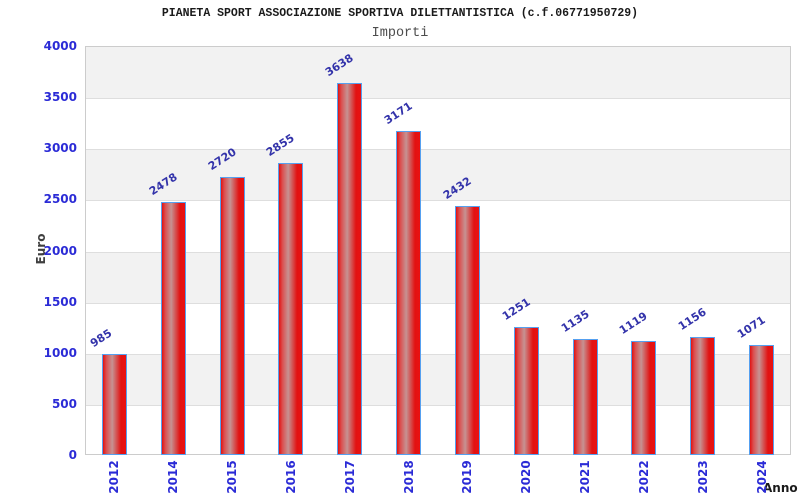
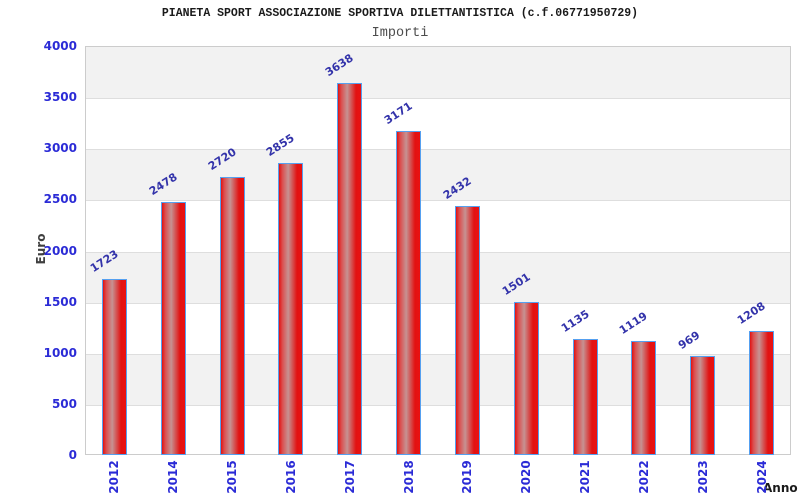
2012: 985 -> 1723
2020: 1251 -> 1501
2023: 1156 -> 969
2024: 1071 -> 1208
